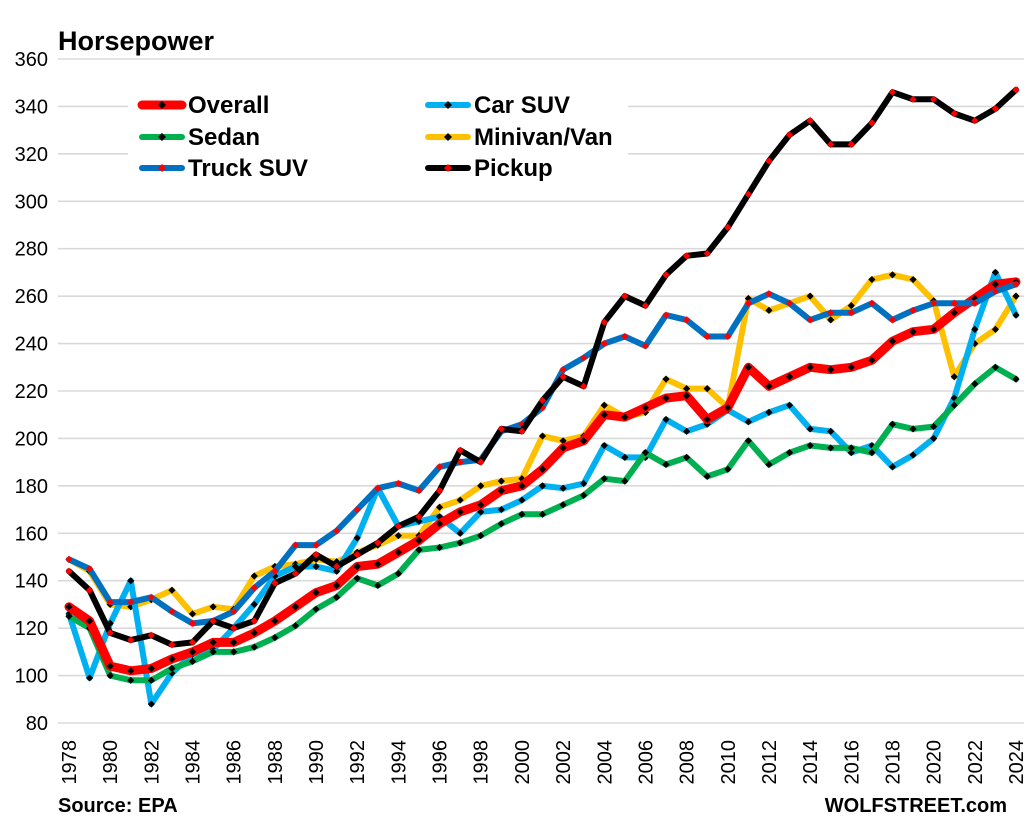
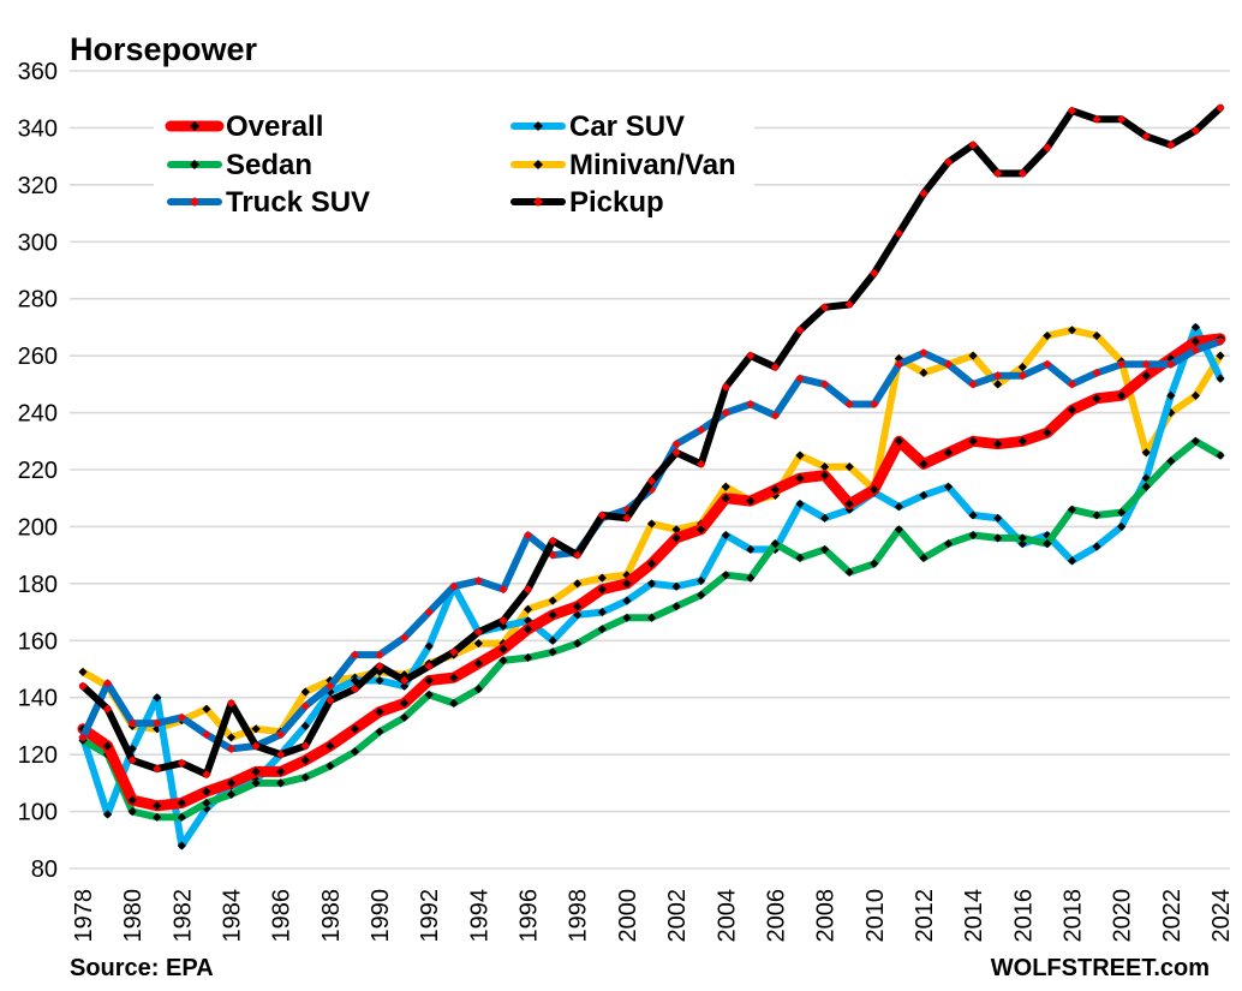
Truck SUV/1978: 149 -> 126
Pickup/1984: 114 -> 138
Truck SUV/1996: 188 -> 197
